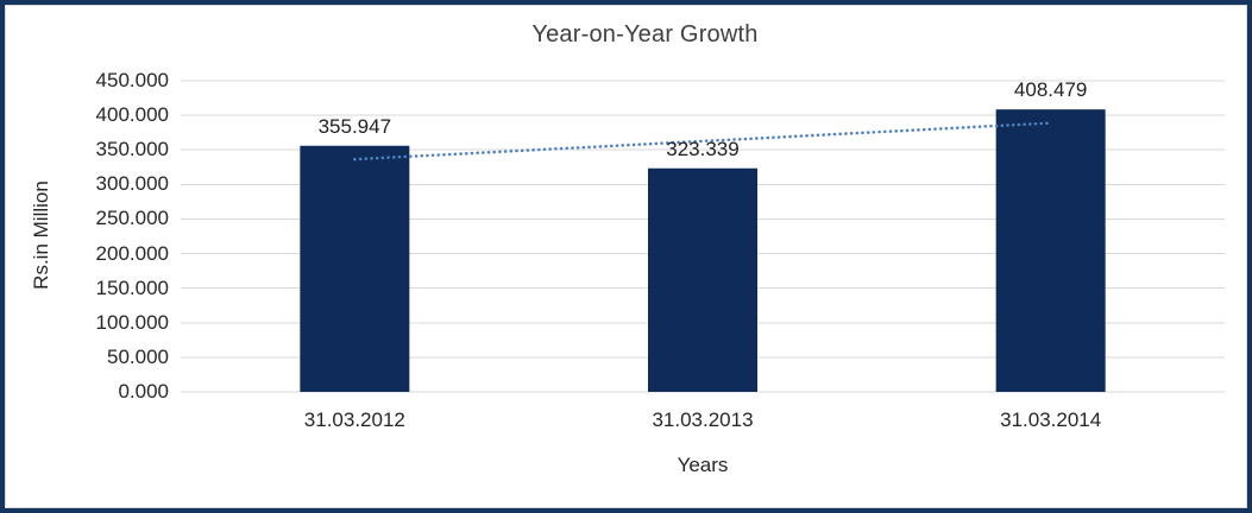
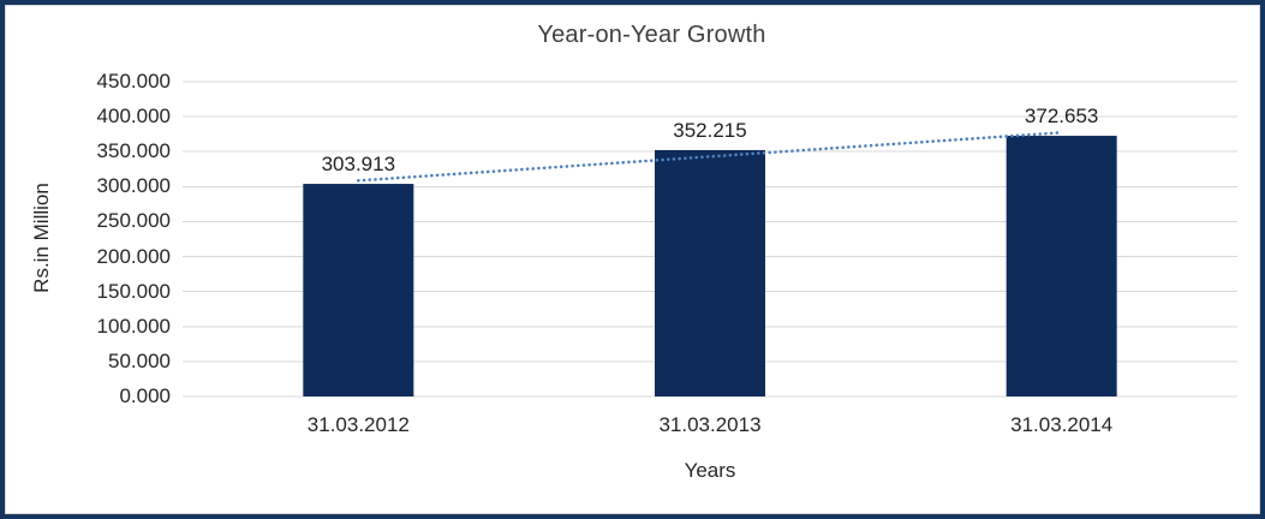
31.03.2012: 355.947 -> 303.913
31.03.2013: 323.339 -> 352.215
31.03.2014: 408.479 -> 372.653
